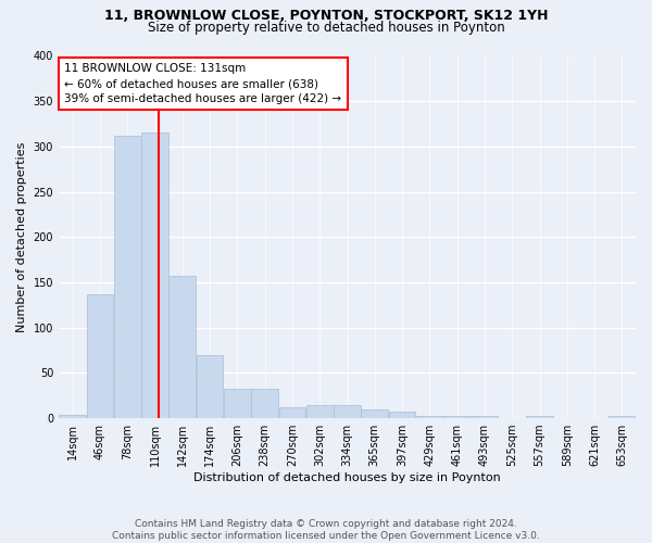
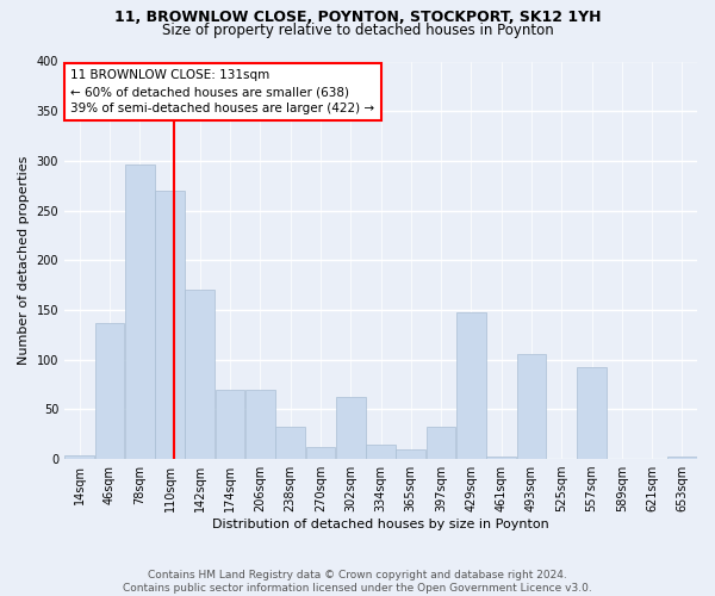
78sqm: 312 -> 296
110sqm: 315 -> 270
142sqm: 157 -> 170
206sqm: 33 -> 70
302sqm: 15 -> 62
397sqm: 7 -> 32
429sqm: 3 -> 148
493sqm: 3 -> 106
557sqm: 3 -> 92
